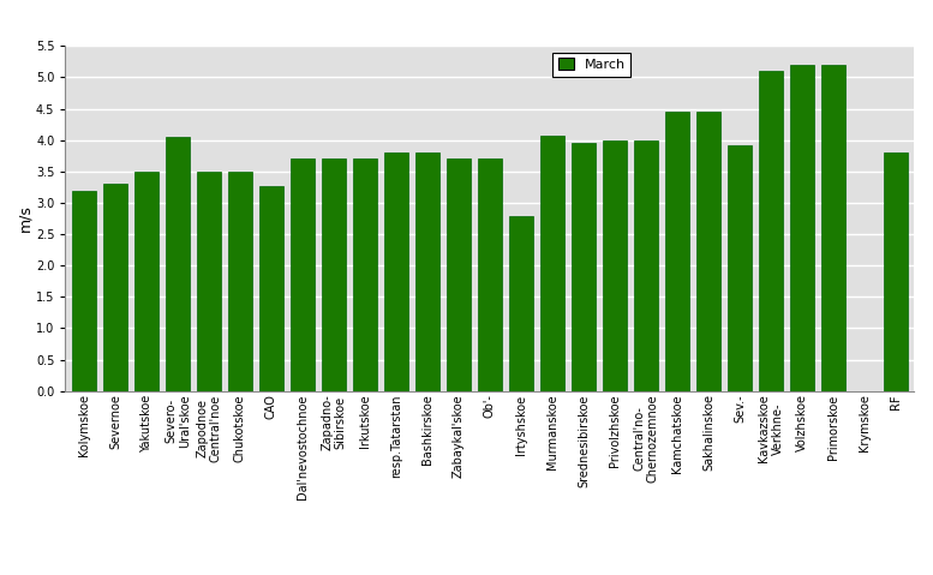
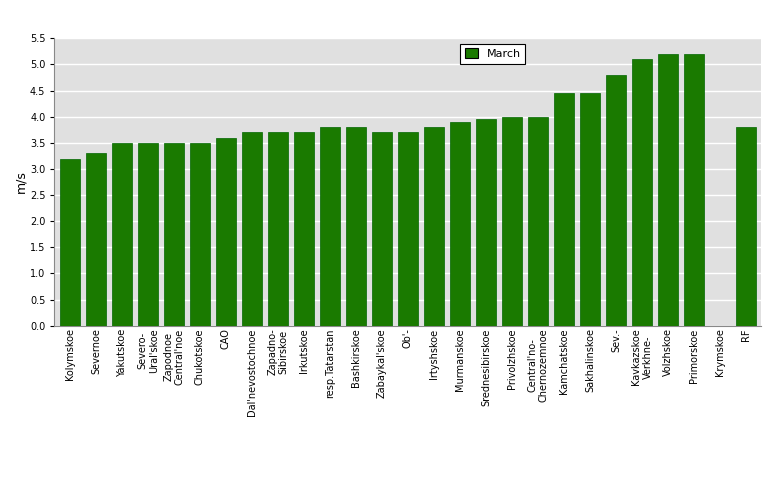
Severo- Ural'skoe: 4.06 -> 3.50
CAO: 3.26 -> 3.60
Irtyshskoe: 2.78 -> 3.80
Murmanskoe: 4.08 -> 3.90
Sev.-: 3.92 -> 4.80
